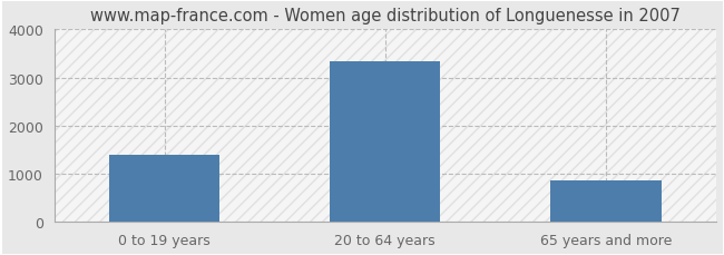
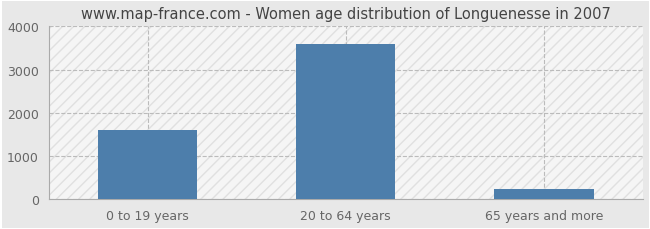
0 to 19 years: 1400 -> 1600
20 to 64 years: 3340 -> 3600
65 years and more: 870 -> 250
